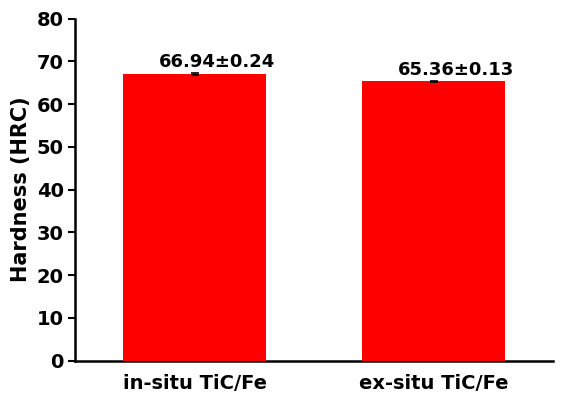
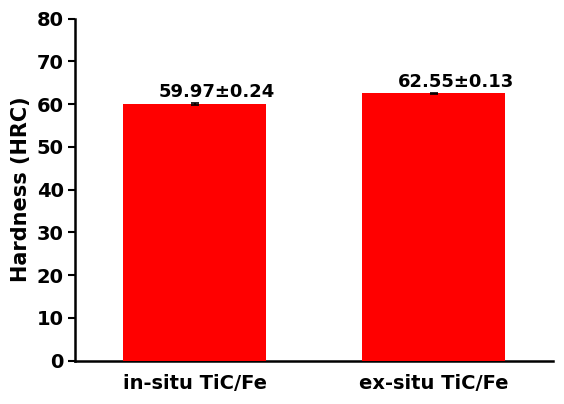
in-situ TiC/Fe: 66.94 -> 59.97
ex-situ TiC/Fe: 65.36 -> 62.55
